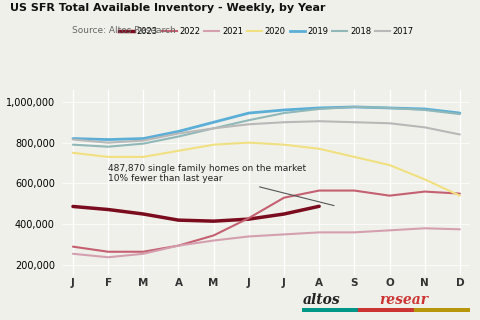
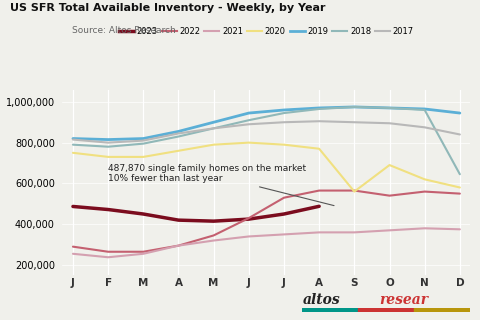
2020/S: 730,000 -> 560,000
2020/D: 540,000 -> 580,000
2018/D: 940,000 -> 645,000
